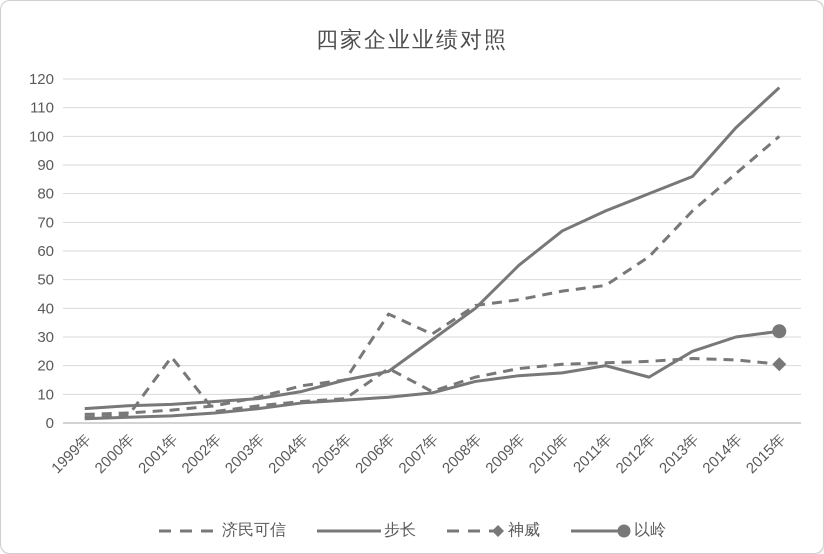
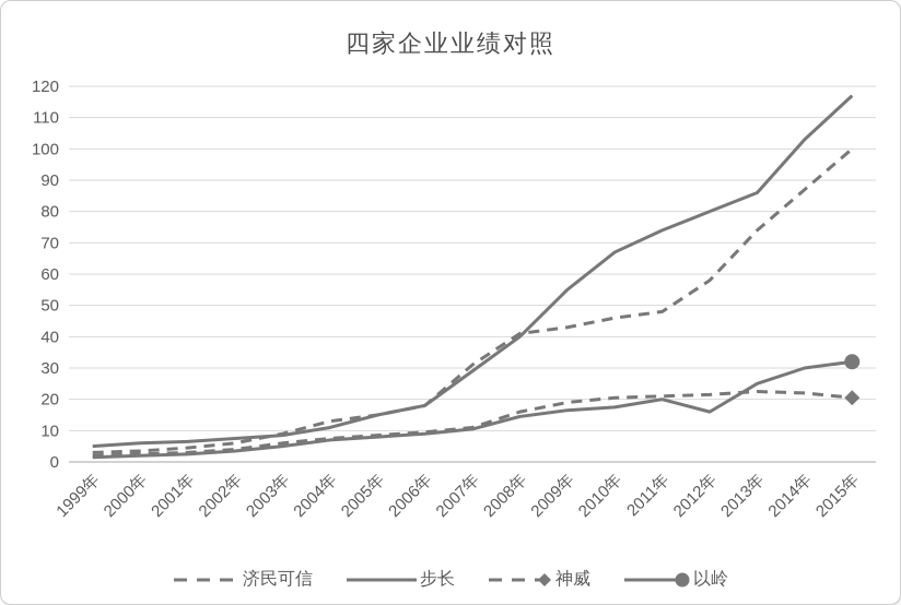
神威/2001年: 23 -> 3
济民可信/2006年: 38 -> 18
神威/2006年: 19 -> 10
